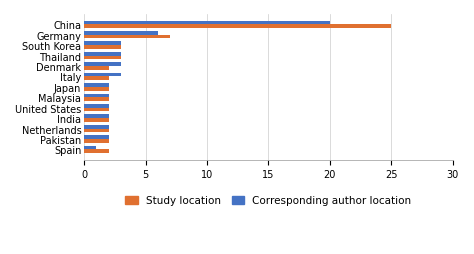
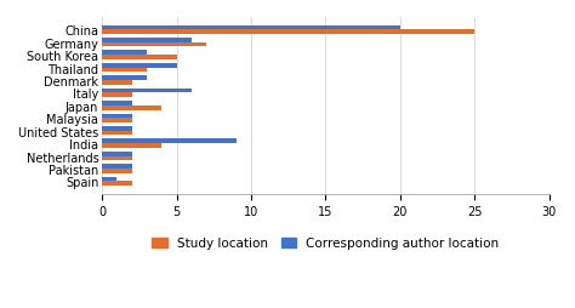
Study location/South Korea: 3 -> 5
Corresponding author location/Thailand: 3 -> 5
Corresponding author location/Italy: 3 -> 6
Study location/Japan: 2 -> 4
Corresponding author location/India: 2 -> 9
Study location/India: 2 -> 4
